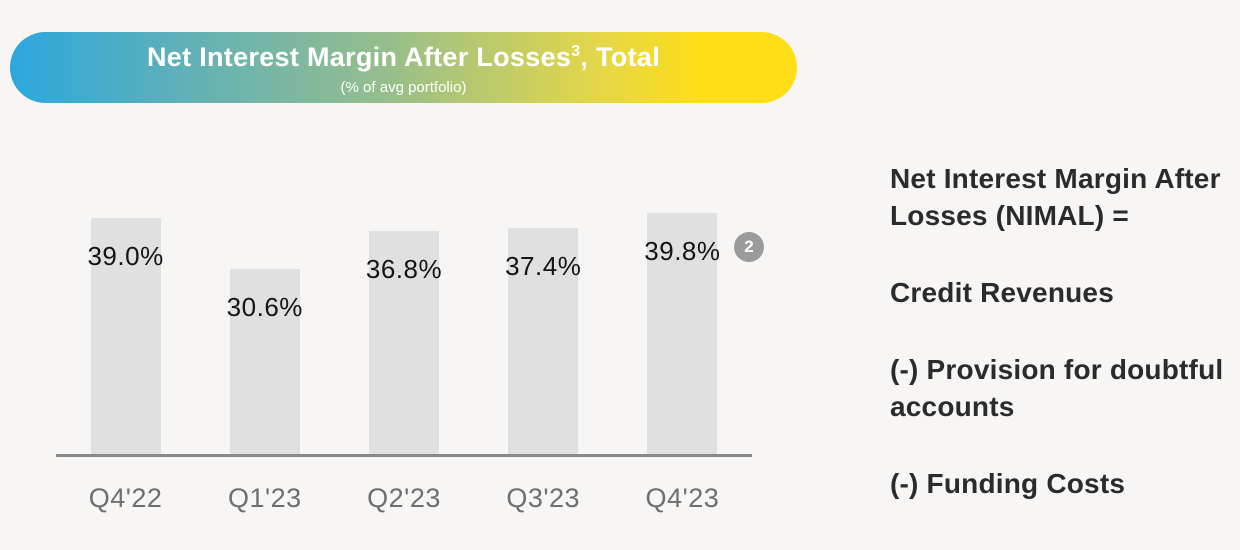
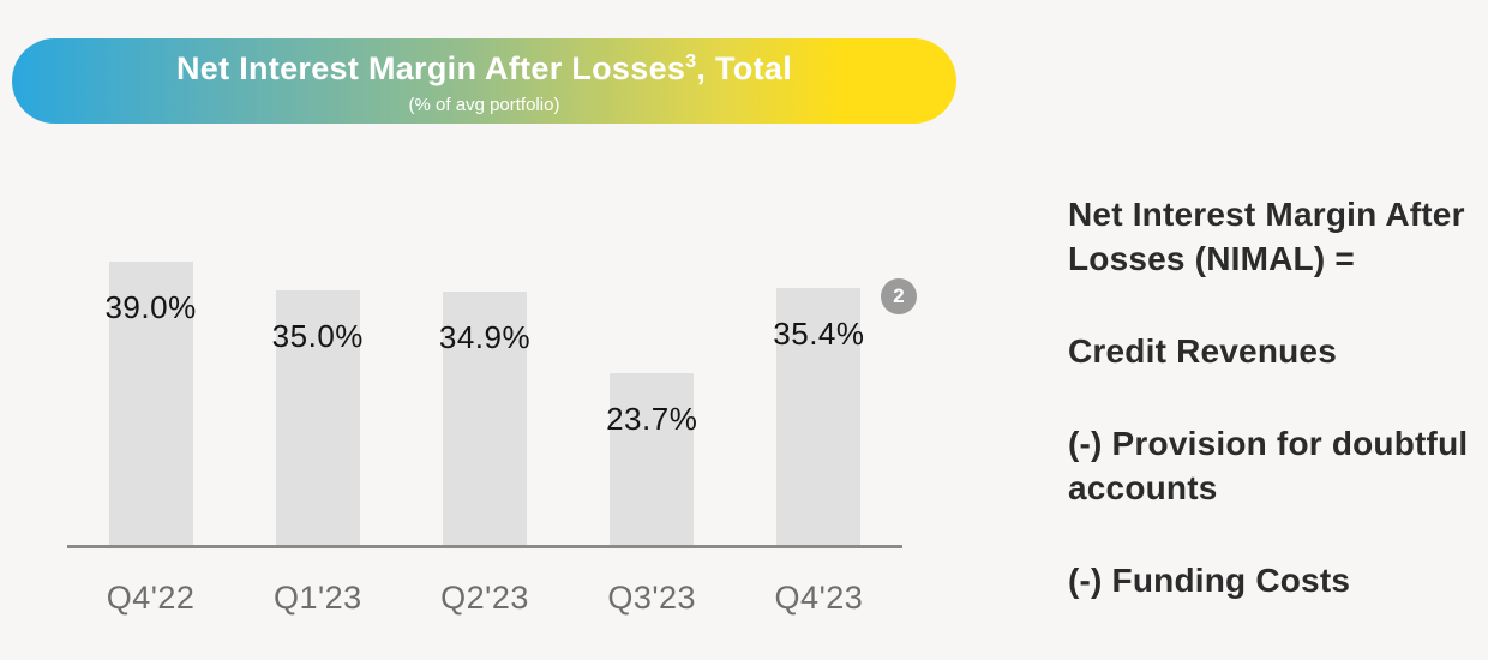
Q1'23: 30.6% -> 35.0%
Q2'23: 36.8% -> 34.9%
Q3'23: 37.4% -> 23.7%
Q4'23: 39.8% -> 35.4%
